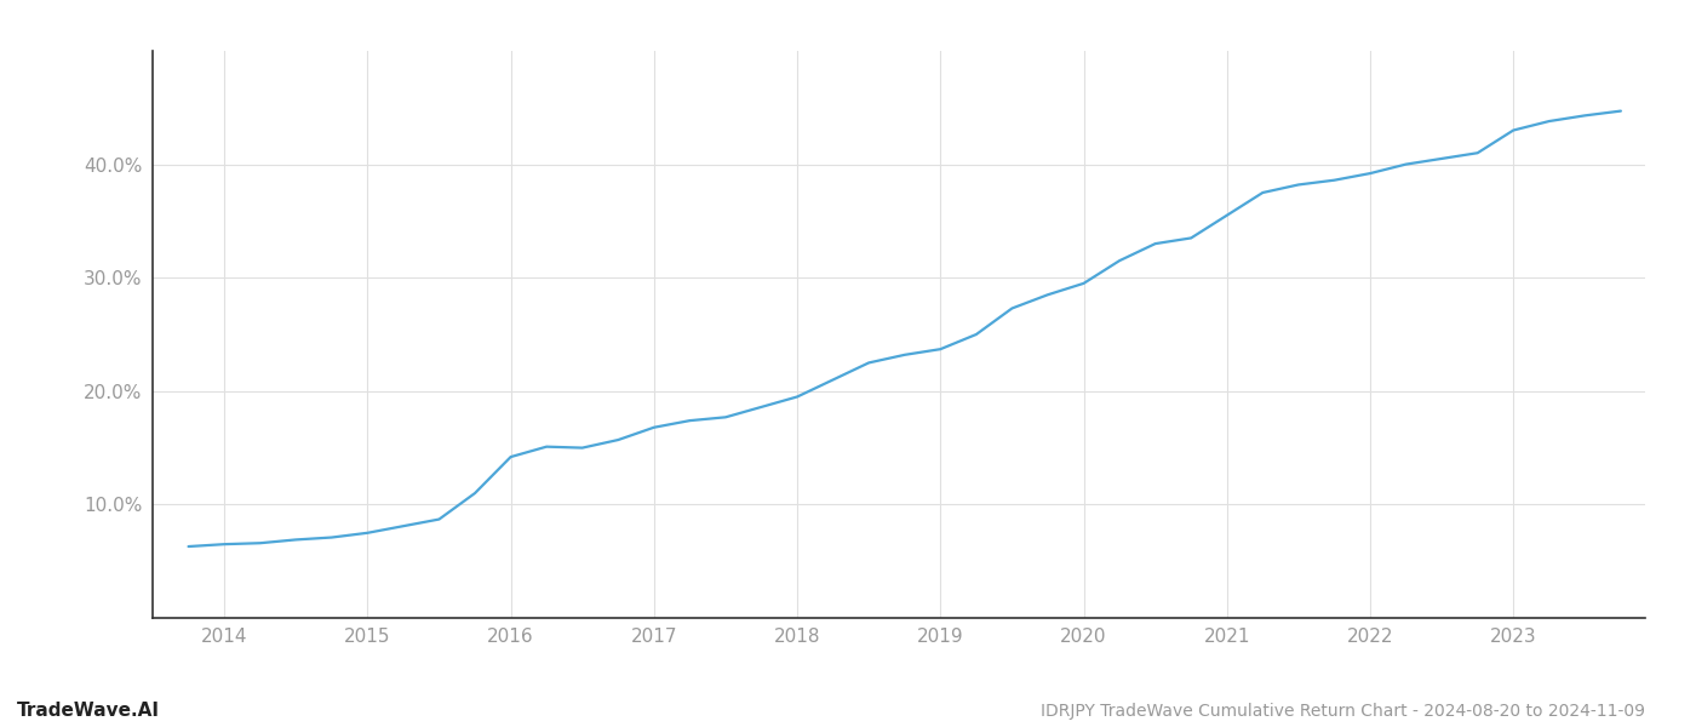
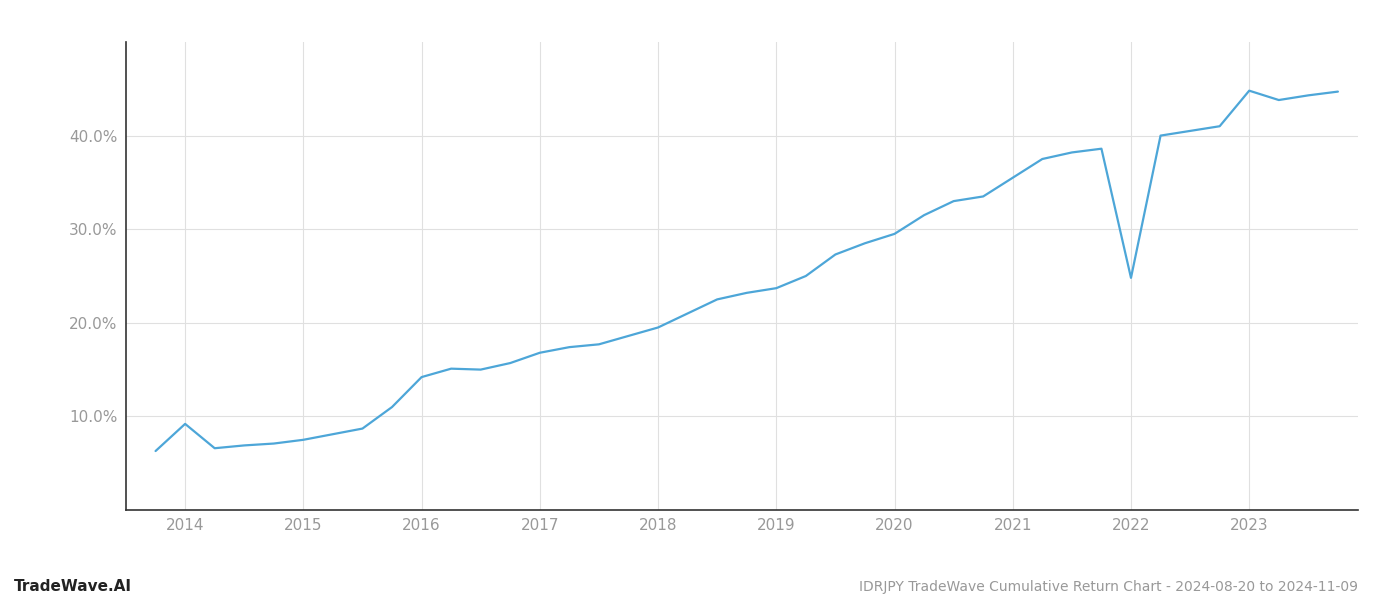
2014: 6.5% -> 9.2%
2022: 39.2% -> 24.8%
2023: 43.0% -> 44.8%
